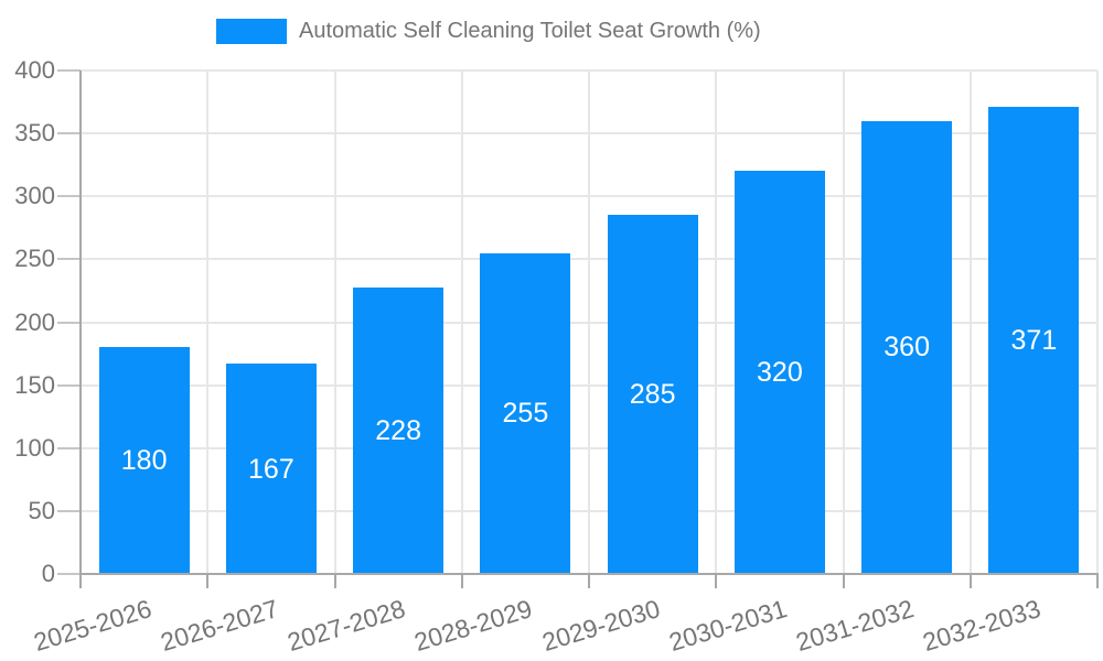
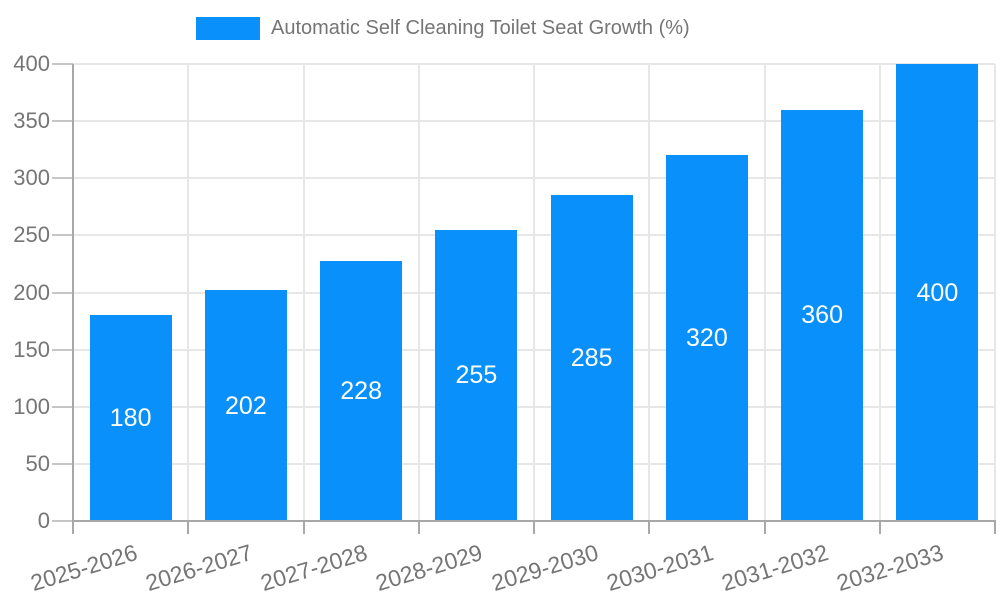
2026-2027: 167 -> 202
2032-2033: 371 -> 400
